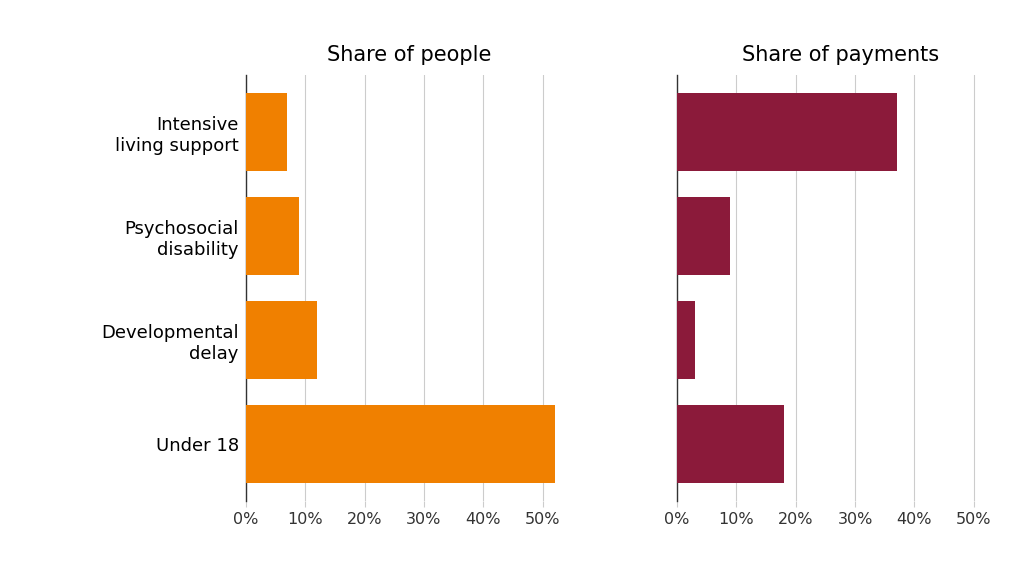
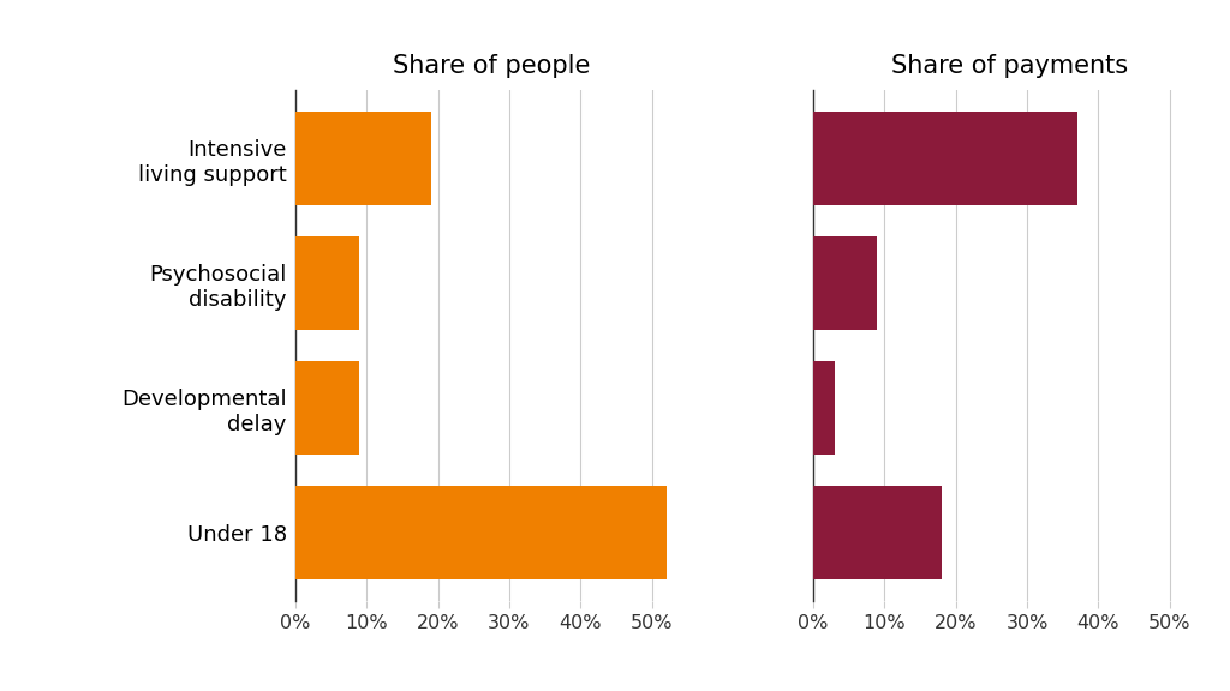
Share of people/Intensive living support: 7% -> 19%
Share of people/Developmental delay: 12% -> 9%
